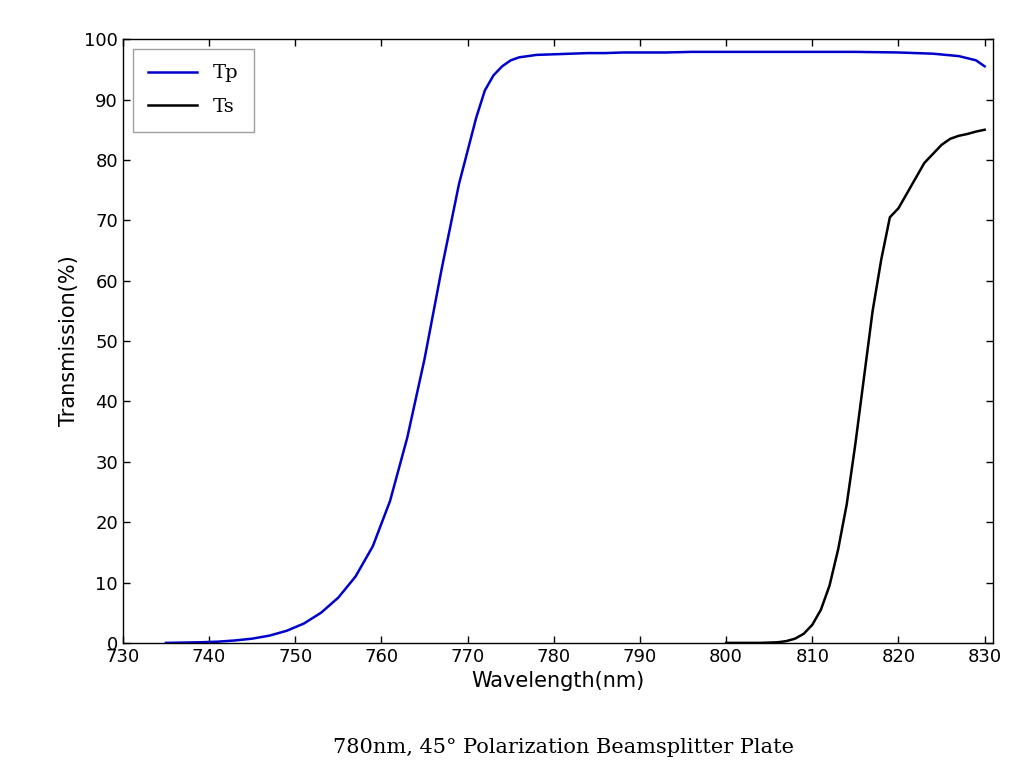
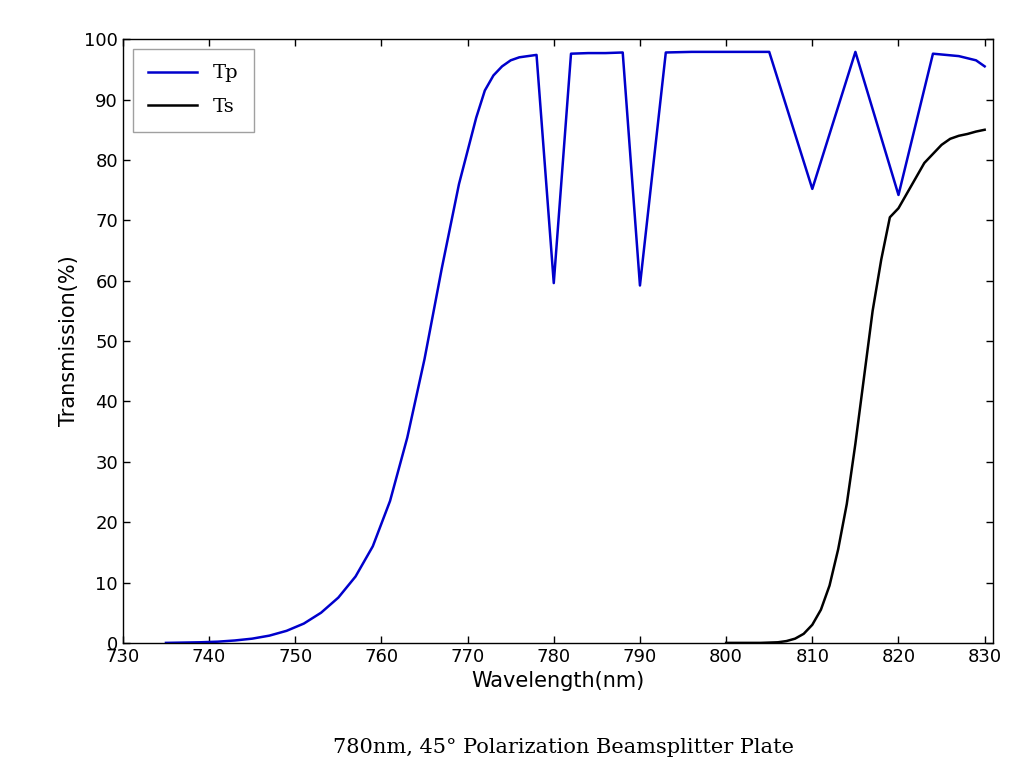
Tp/780: 97.5 -> 59.6
Tp/790: 97.8 -> 59.2
Tp/810: 97.9 -> 75.2
Tp/820: 97.8 -> 74.2
